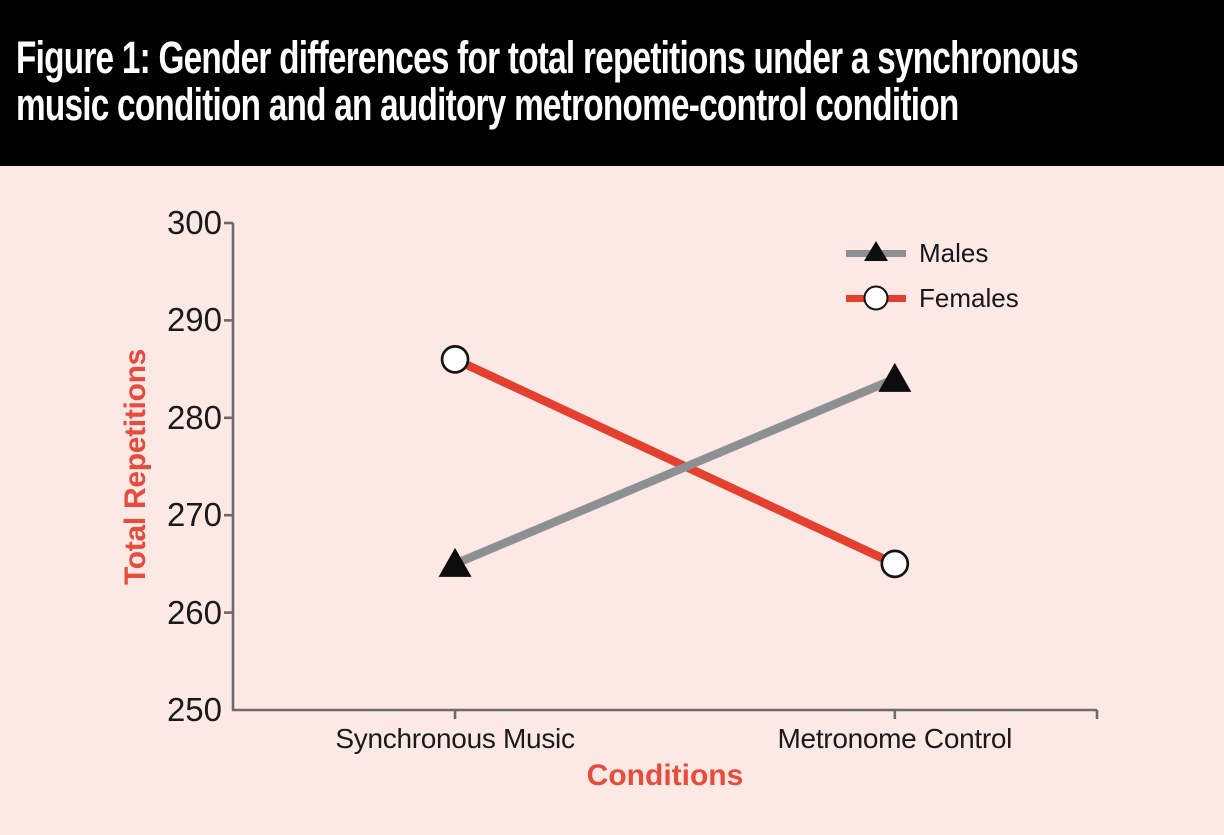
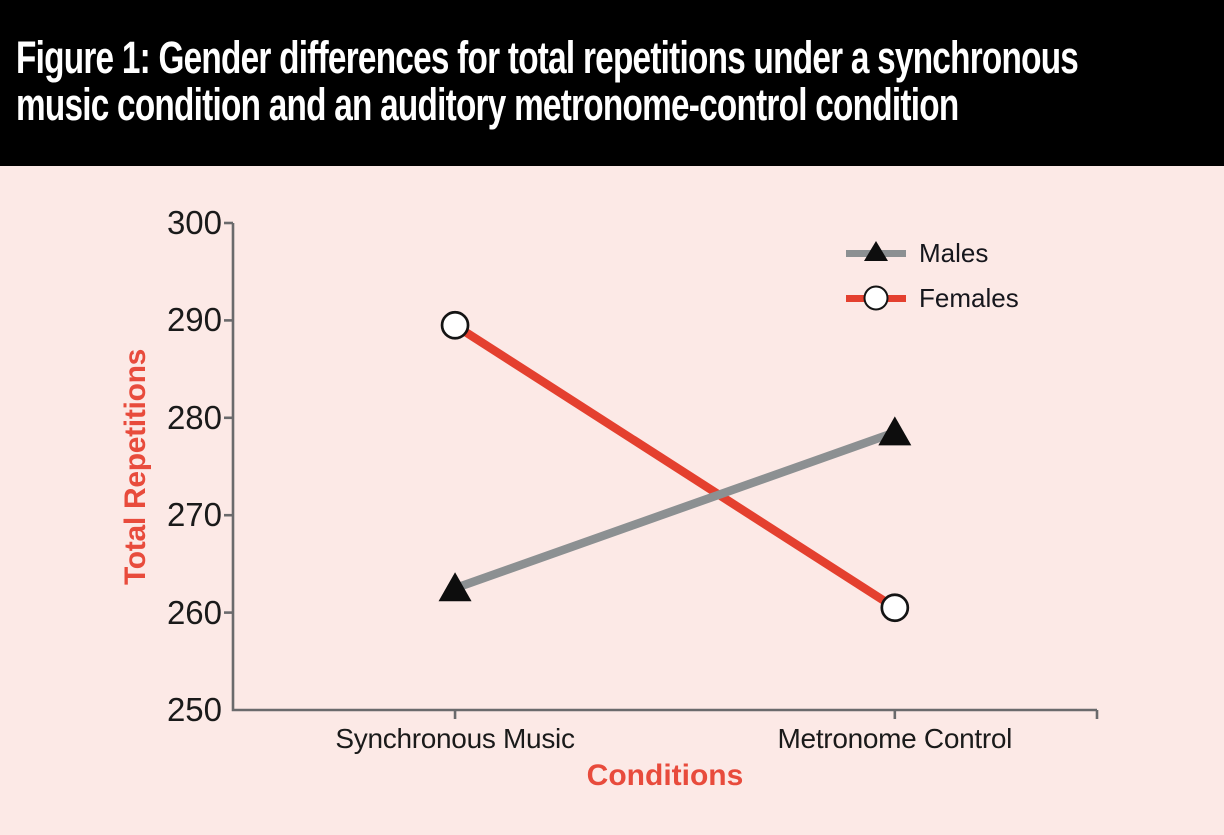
Males/Synchronous Music: 265 -> 262
Females/Synchronous Music: 286 -> 290
Males/Metronome Control: 284 -> 278
Females/Metronome Control: 265 -> 260
